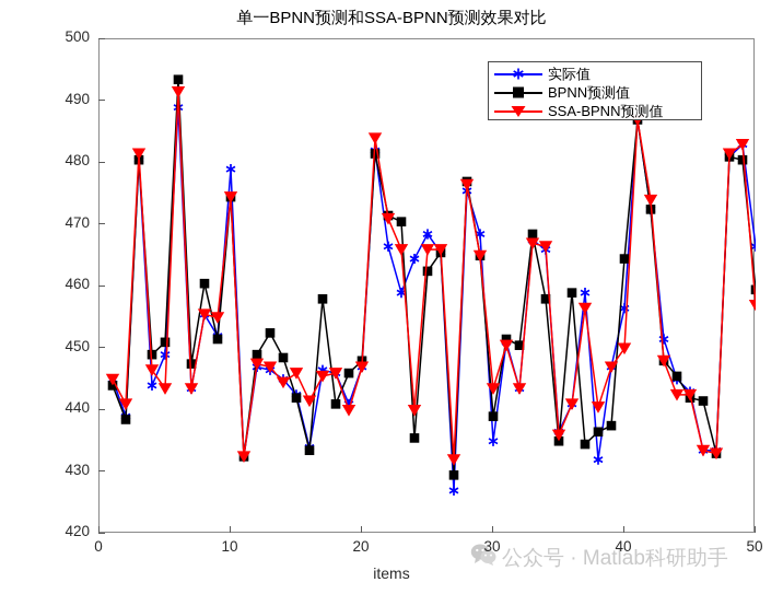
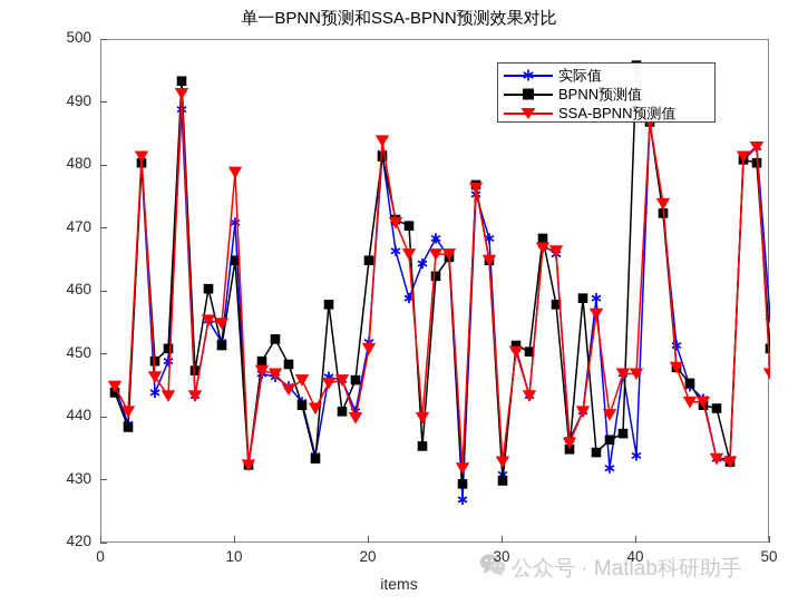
实际值/10: 479 -> 471
BPNN预测值/10: 474 -> 465
SSA-BPNN预测值/10: 474 -> 479
实际值/20: 447 -> 452
BPNN预测值/20: 448 -> 465
SSA-BPNN预测值/20: 447 -> 451
实际值/30: 435 -> 431
BPNN预测值/30: 439 -> 430
SSA-BPNN预测值/30: 444 -> 433
实际值/40: 456 -> 434
BPNN预测值/40: 464 -> 496
SSA-BPNN预测值/40: 450 -> 447
实际值/50: 466 -> 456
BPNN预测值/50: 460 -> 451
SSA-BPNN预测值/50: 457 -> 447
